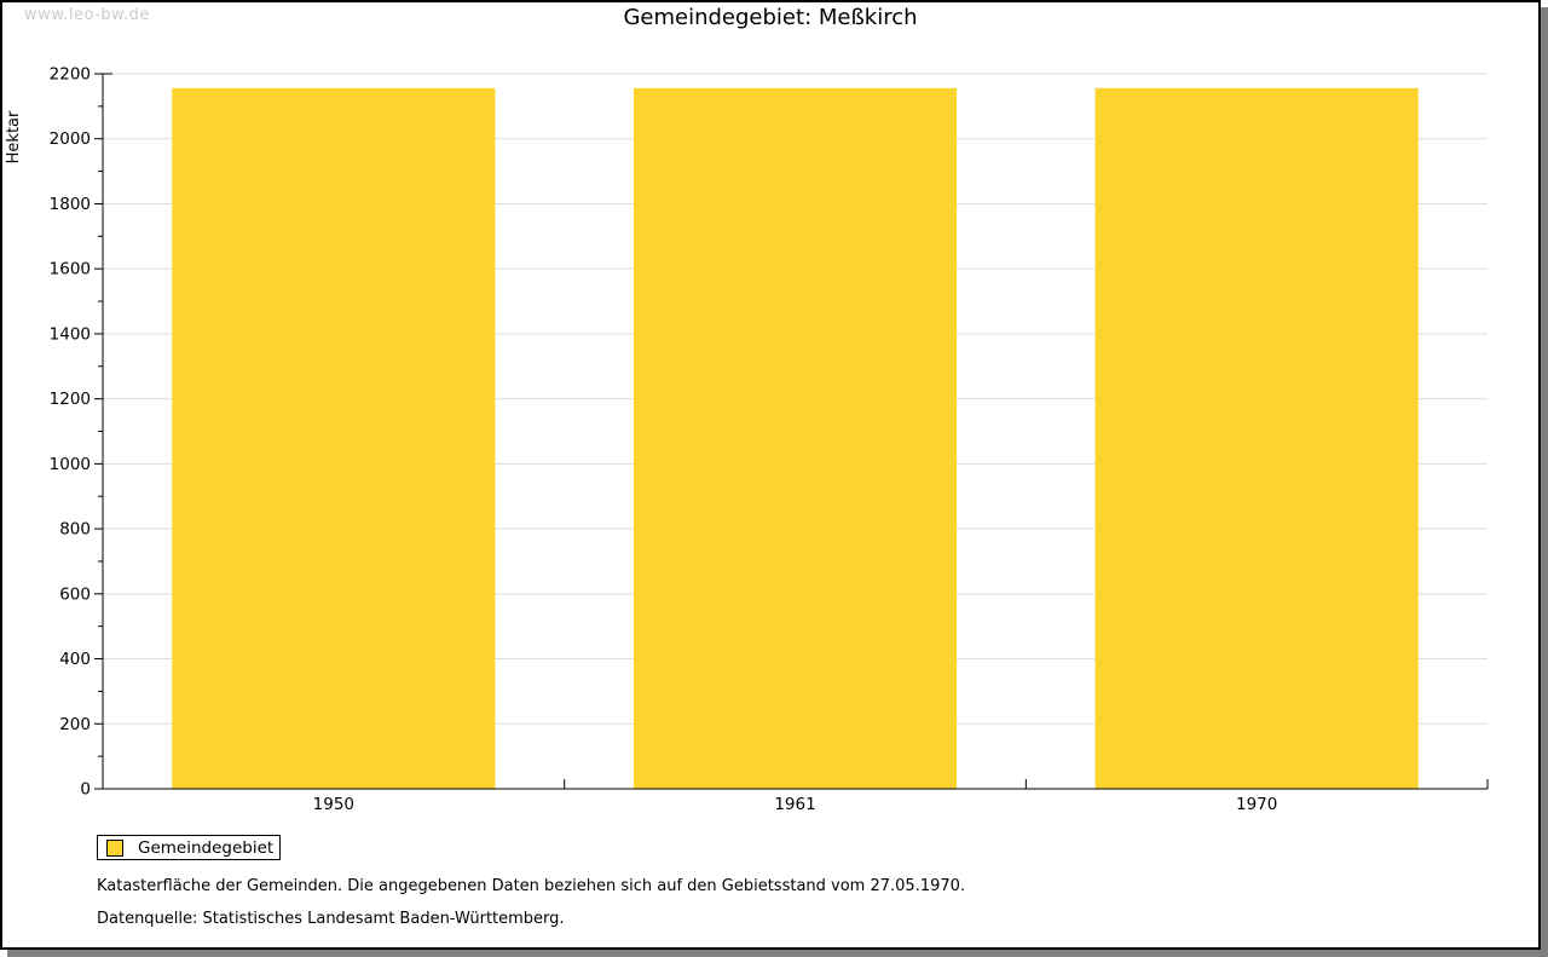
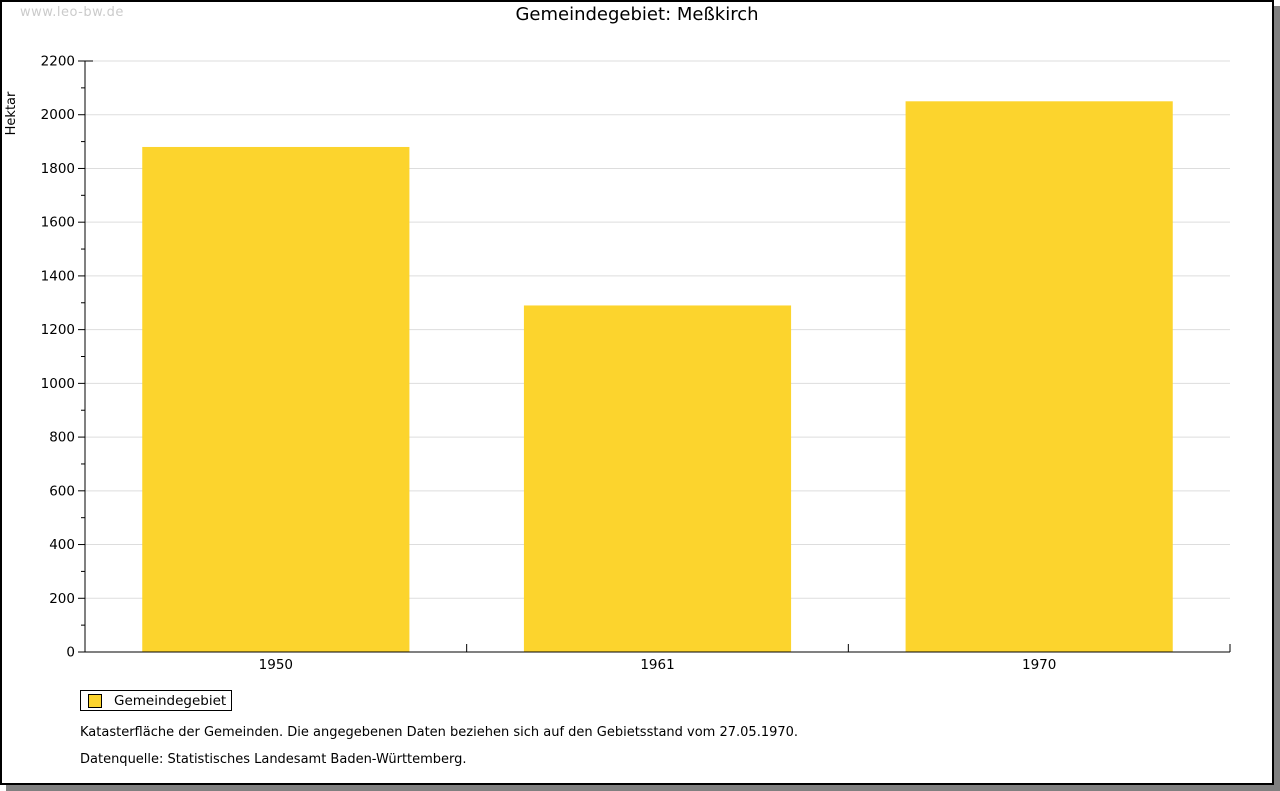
1950: 2160 -> 1880
1961: 2160 -> 1290
1970: 2160 -> 2050
